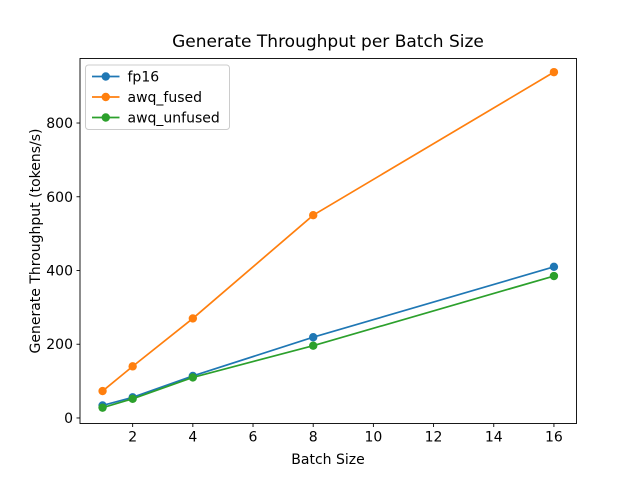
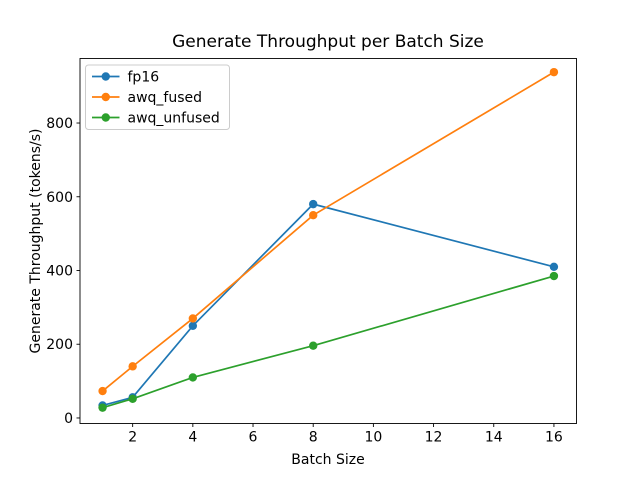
fp16/4: 110 -> 250
fp16/8: 220 -> 580
